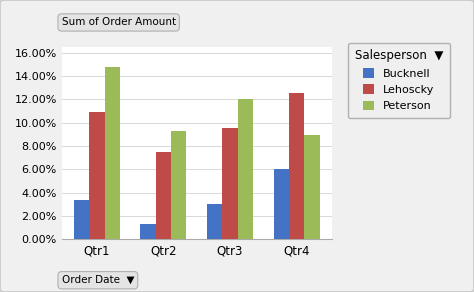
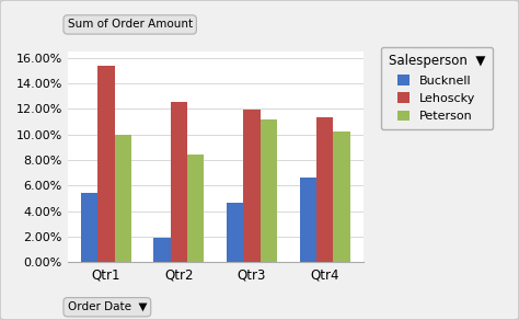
Bucknell/Qtr1: 3.4% -> 5.4%
Lehoscky/Qtr1: 10.9% -> 15.4%
Peterson/Qtr1: 14.8% -> 10.0%
Bucknell/Qtr2: 1.3% -> 1.9%
Lehoscky/Qtr2: 7.5% -> 12.5%
Peterson/Qtr2: 9.3% -> 8.4%
Bucknell/Qtr3: 3.0% -> 4.7%
Lehoscky/Qtr3: 9.5% -> 11.9%
Peterson/Qtr3: 12.0% -> 11.2%
Bucknell/Qtr4: 6.0% -> 6.6%
Lehoscky/Qtr4: 12.5% -> 11.3%
Peterson/Qtr4: 8.9% -> 10.2%
